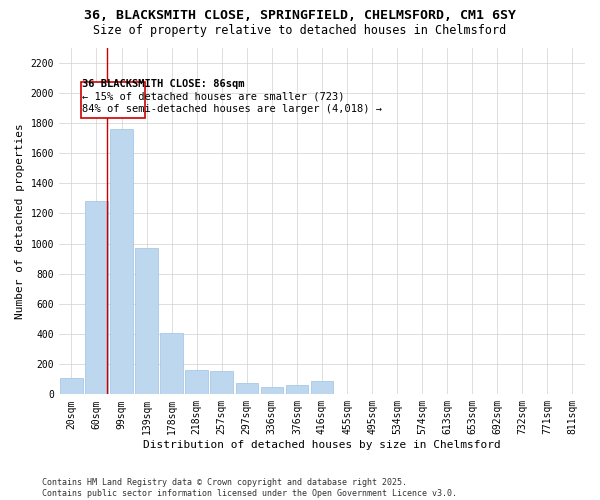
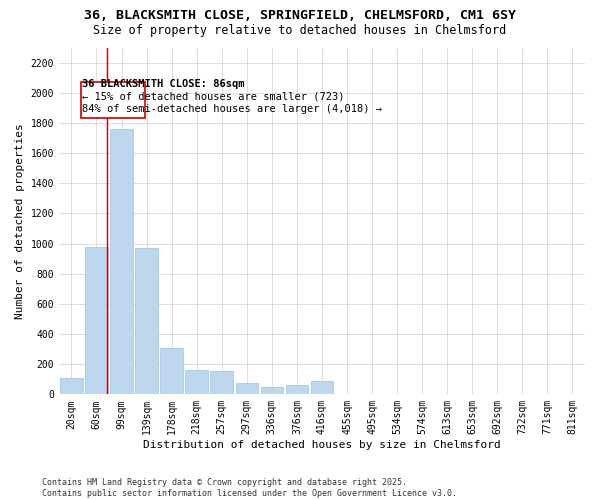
60sqm: 1280 -> 980
178sqm: 410 -> 310
